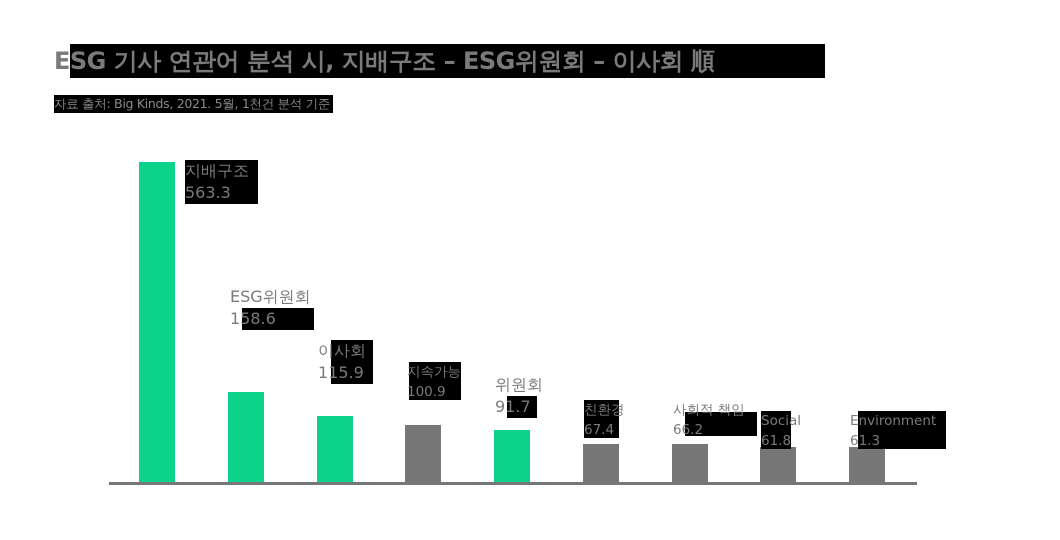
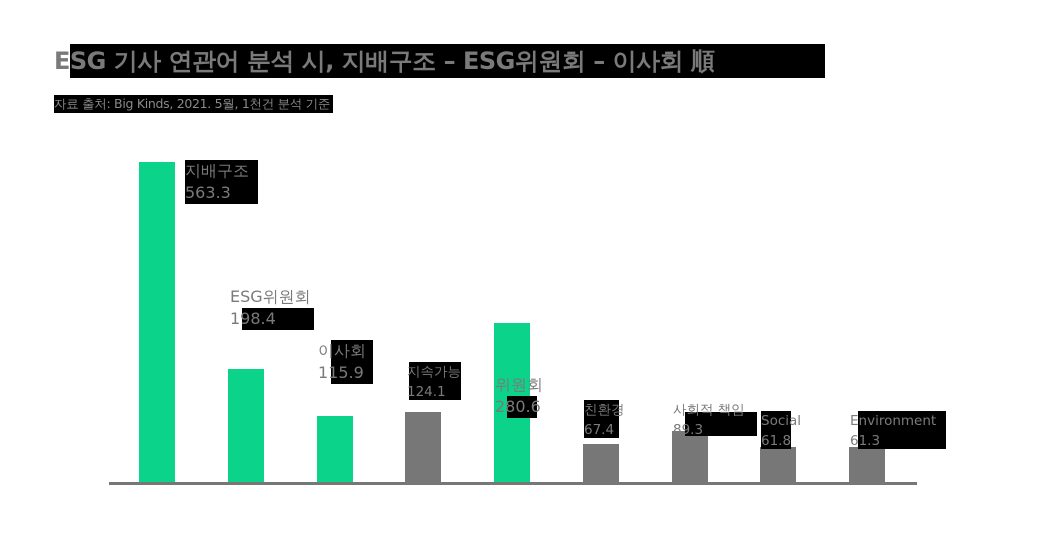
ESG위원회: 158.6 -> 198.4
지속가능: 100.9 -> 124.1
위원회: 91.7 -> 280.6
사회적 책임: 66.2 -> 89.3
